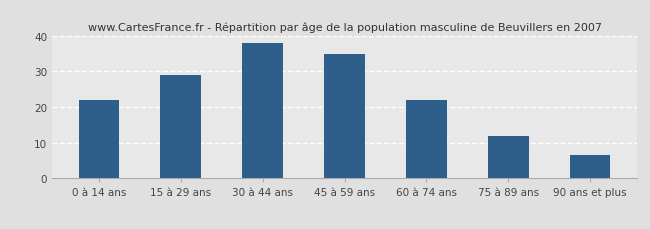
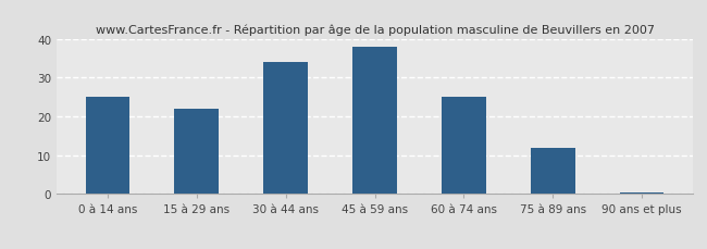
0 à 14 ans: 22.0 -> 25.0
15 à 29 ans: 29.0 -> 22.0
30 à 44 ans: 38.0 -> 34.0
45 à 59 ans: 35.0 -> 38.0
60 à 74 ans: 22.0 -> 25.0
90 ans et plus: 6.5 -> 0.5
